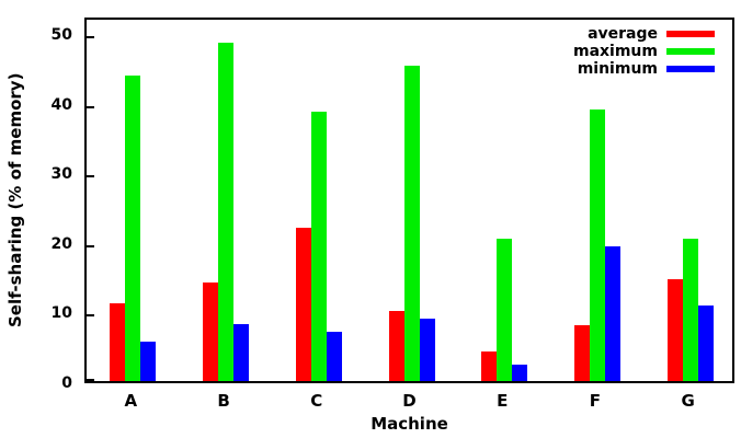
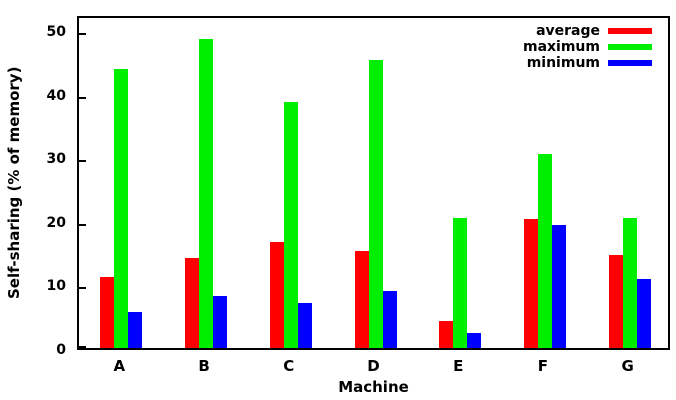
average/C: 22 -> 17
average/D: 10 -> 15
average/F: 8 -> 20
maximum/F: 39 -> 30
